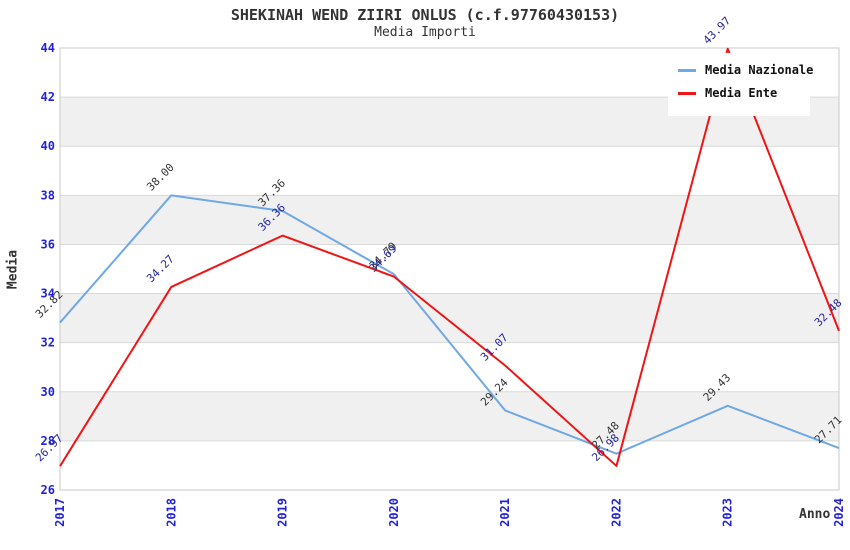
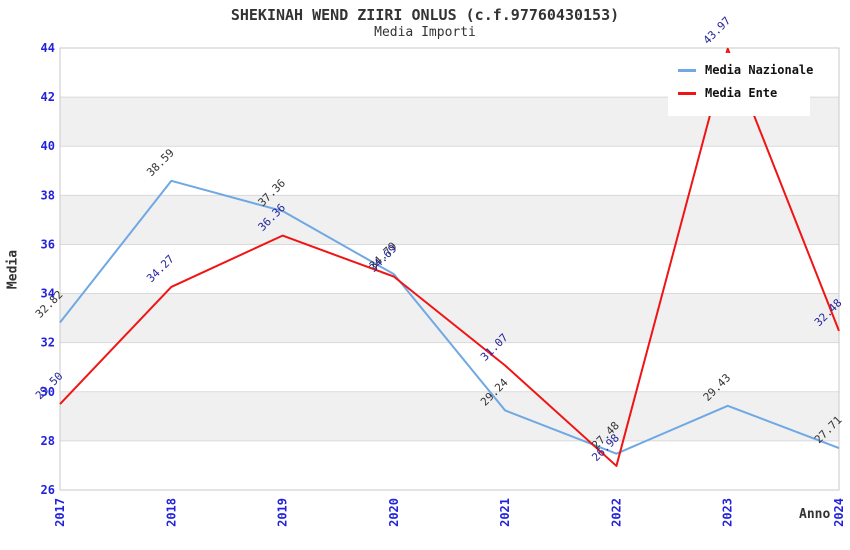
Media Ente/2017: 26.97 -> 29.50
Media Nazionale/2018: 38.00 -> 38.59
